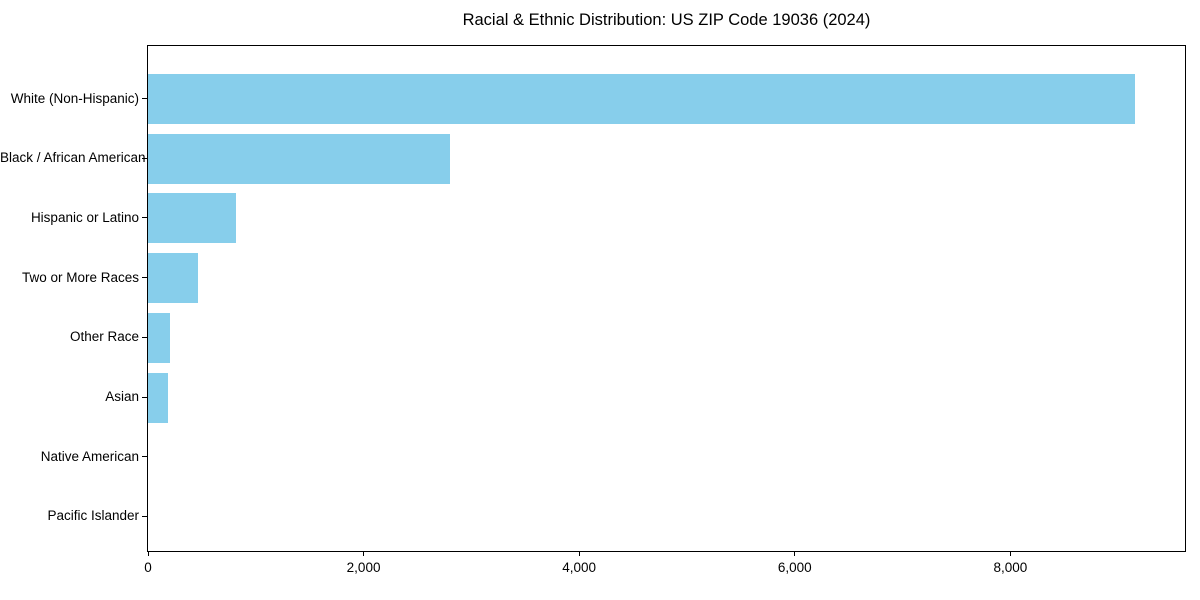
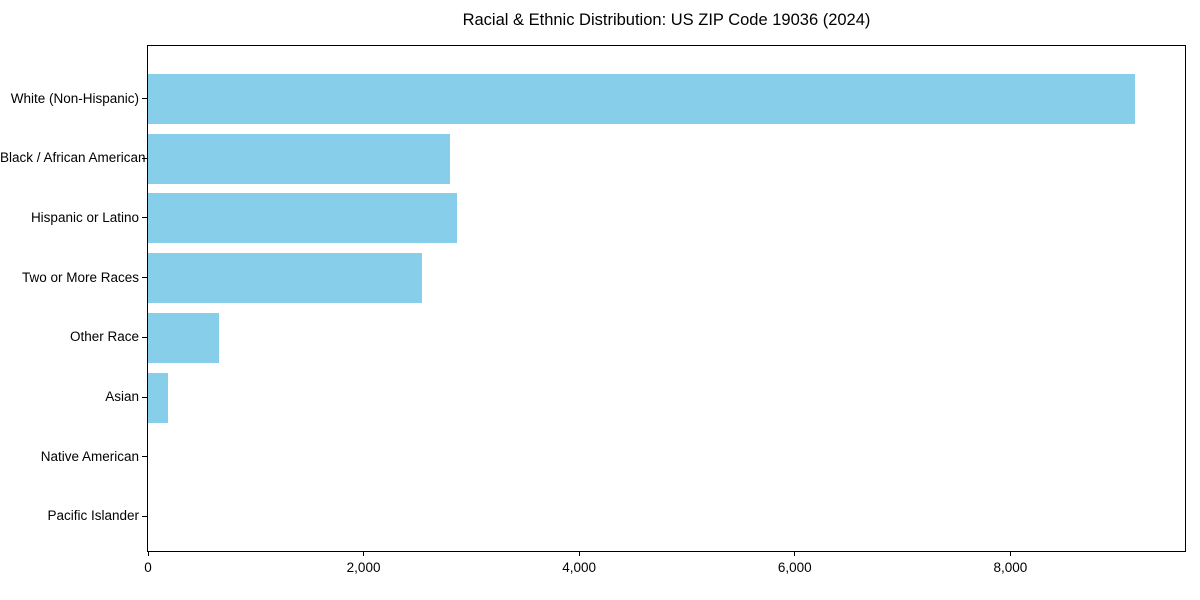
Hispanic or Latino: 820 -> 2870
Two or More Races: 460 -> 2540
Other Race: 200 -> 660
